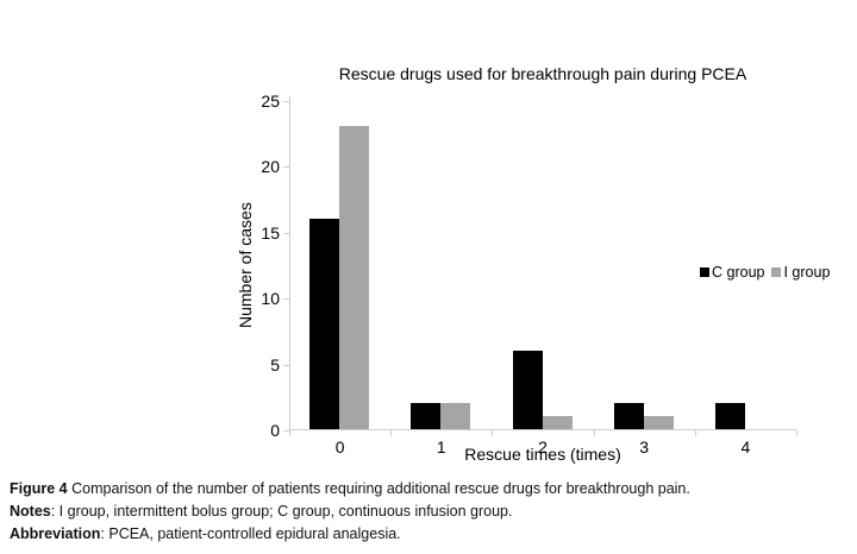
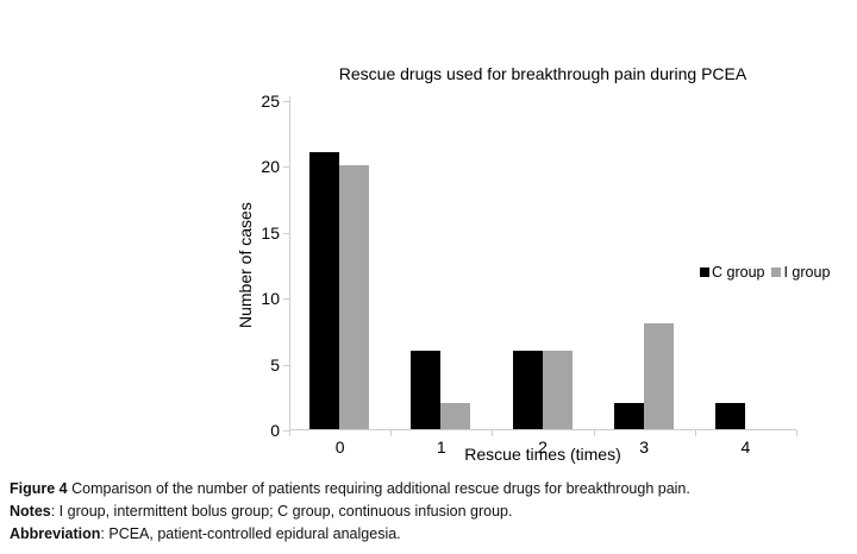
C group/0: 16 -> 21
I group/0: 23 -> 20
C group/1: 2 -> 6
I group/2: 1 -> 6
I group/3: 1 -> 8
